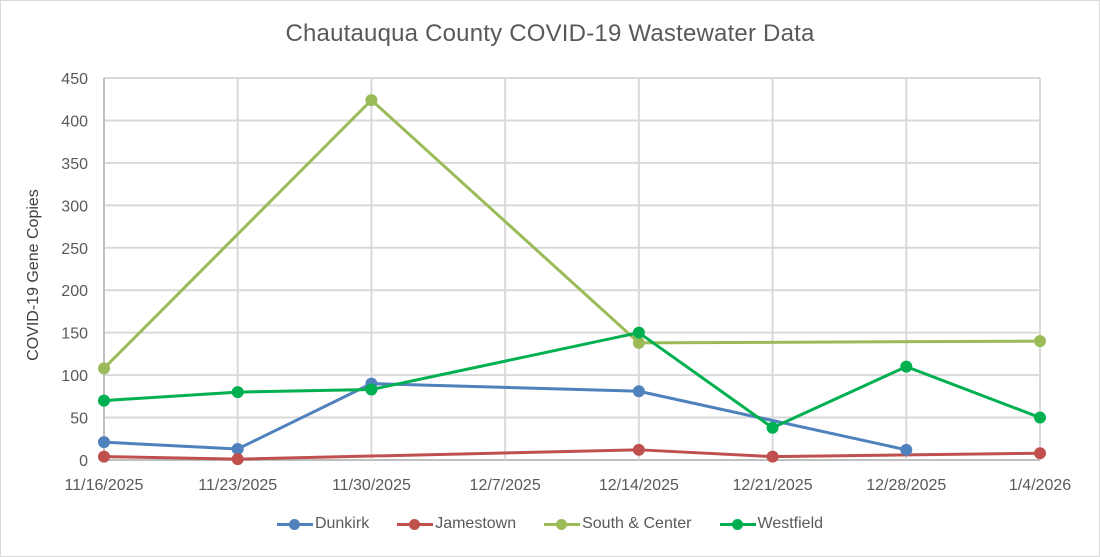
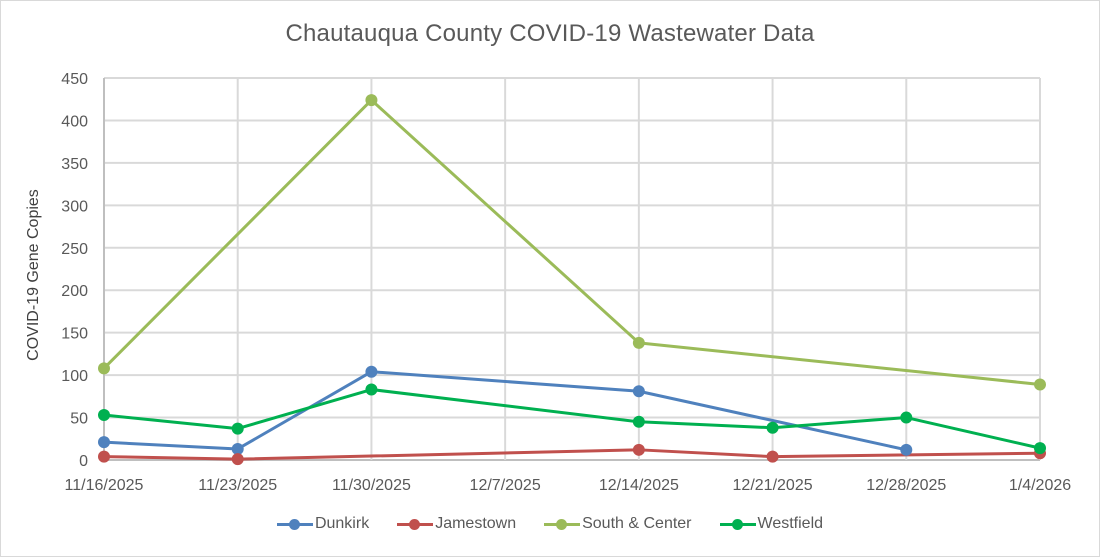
Westfield/11/16/2025: 70 -> 50
Westfield/11/23/2025: 80 -> 40
Dunkirk/11/30/2025: 90 -> 100
Westfield/12/14/2025: 150 -> 40
Westfield/12/28/2025: 110 -> 50
South & Center/1/4/2026: 140 -> 90
Westfield/1/4/2026: 50 -> 10
